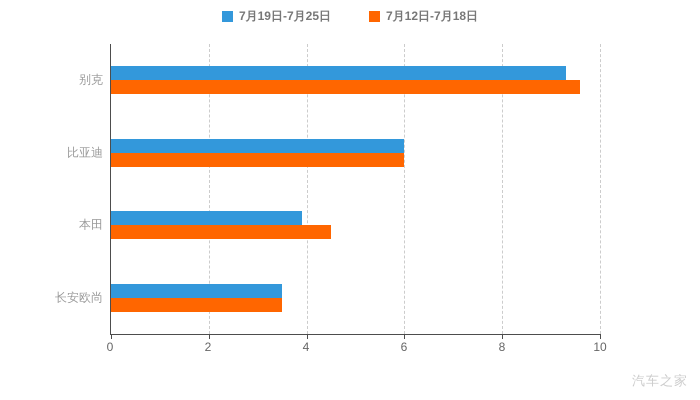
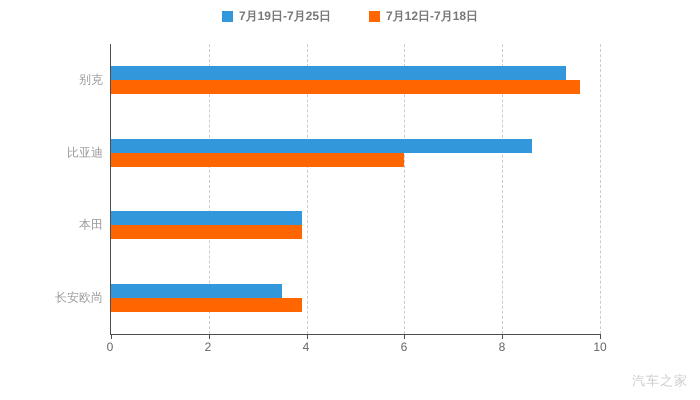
7月19日-7月25日/比亚迪: 6.0 -> 8.6
7月12日-7月18日/本田: 4.5 -> 3.9
7月12日-7月18日/长安欧尚: 3.5 -> 3.9
